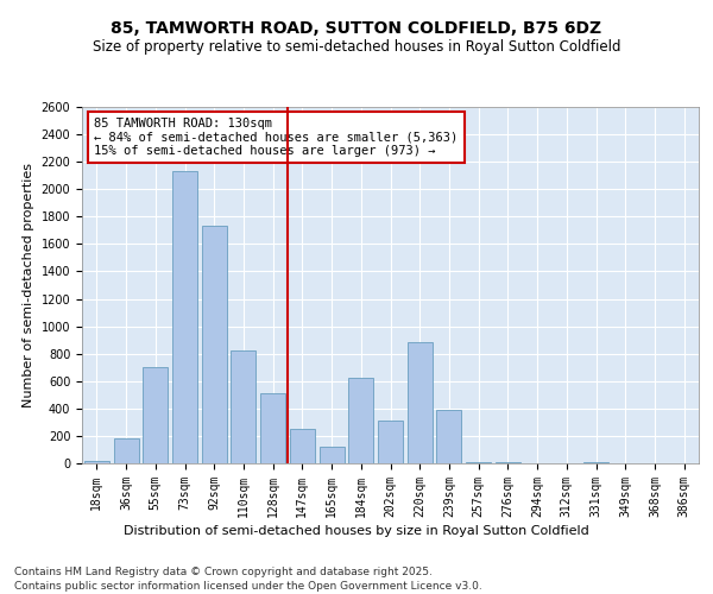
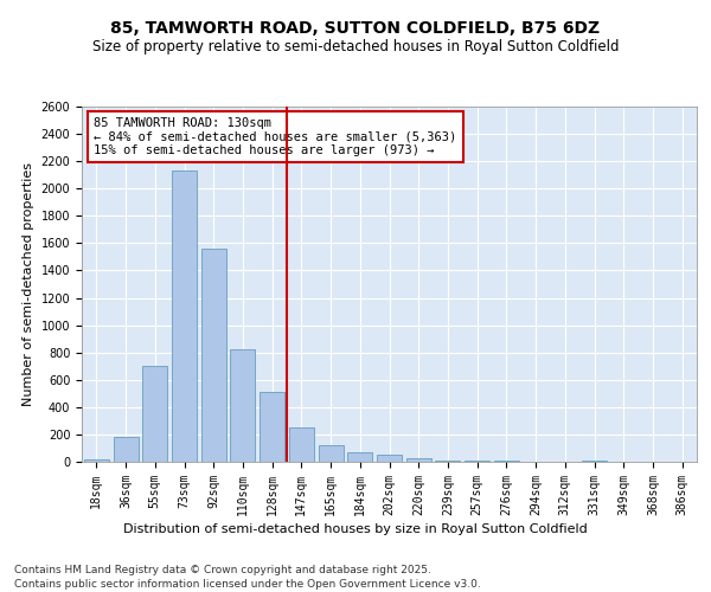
92sqm: 1730 -> 1560
184sqm: 620 -> 70
202sqm: 310 -> 50
220sqm: 880 -> 30
239sqm: 390 -> 0
